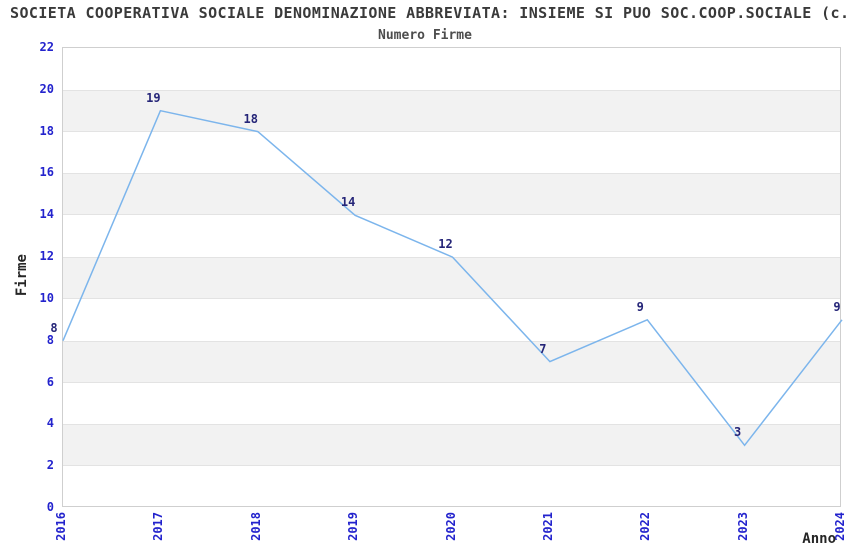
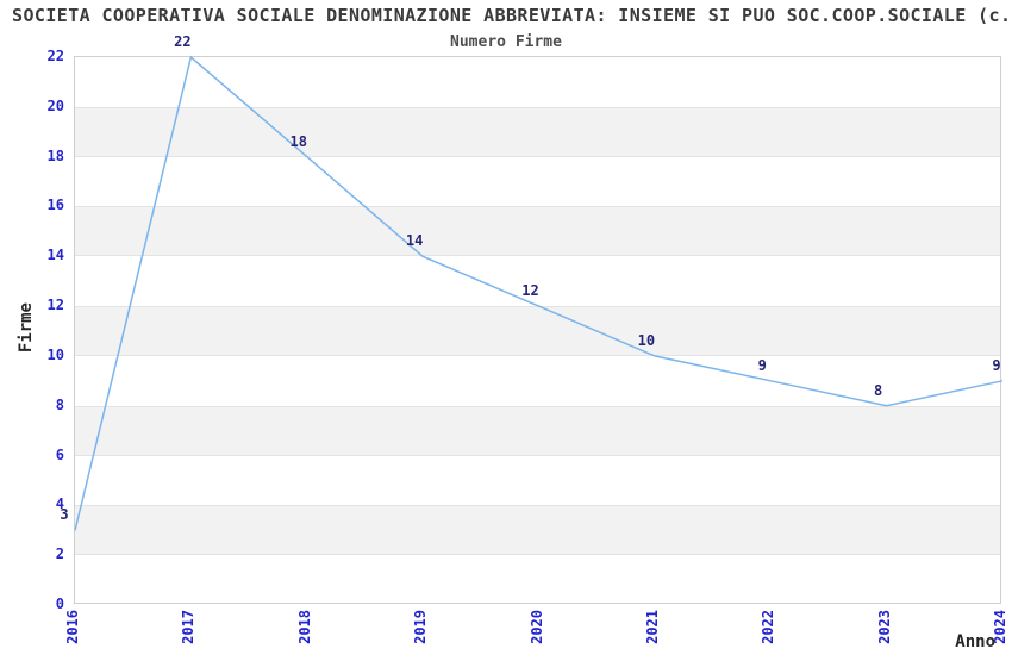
2016: 8 -> 3
2017: 19 -> 22
2021: 7 -> 10
2023: 3 -> 8
